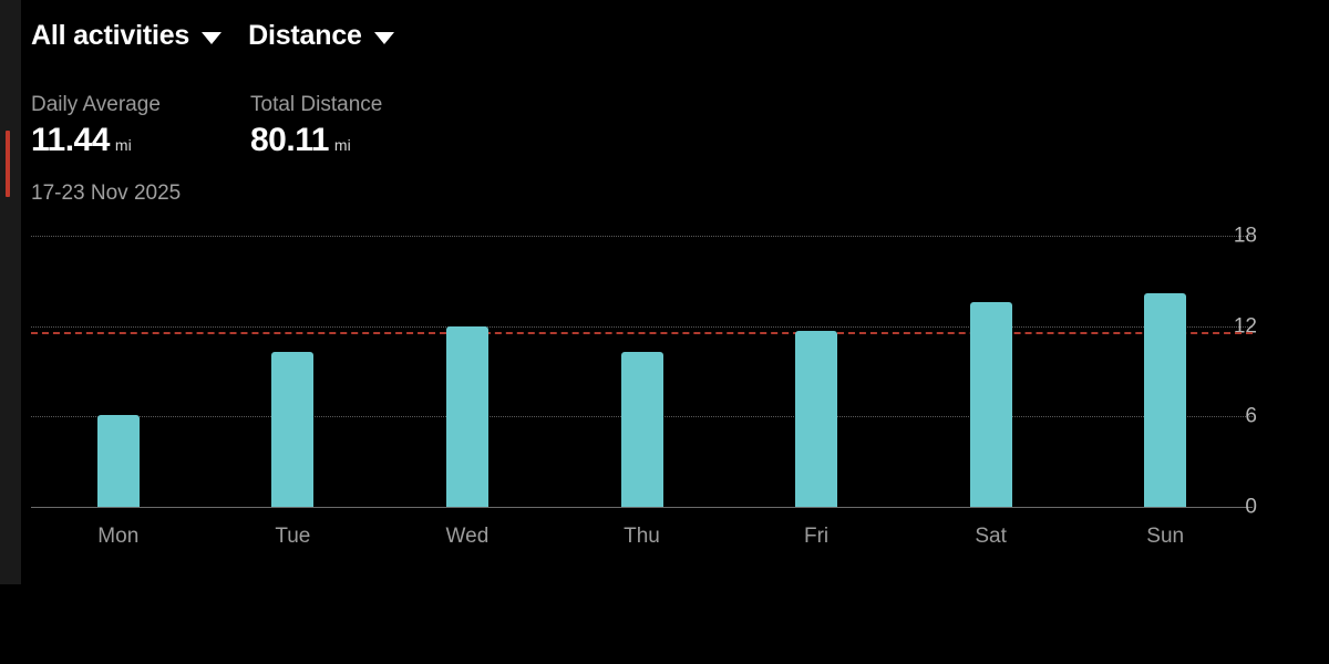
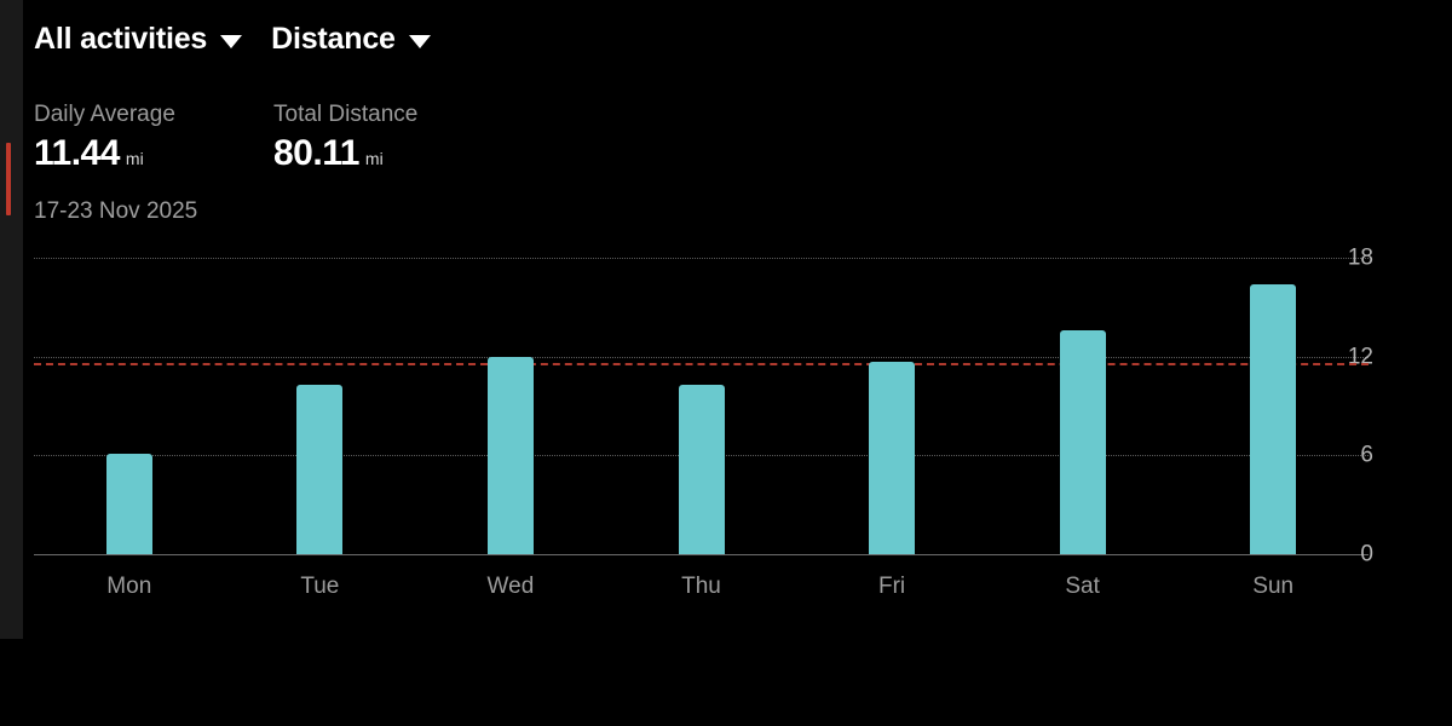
Sun: 14.2 -> 16.4
